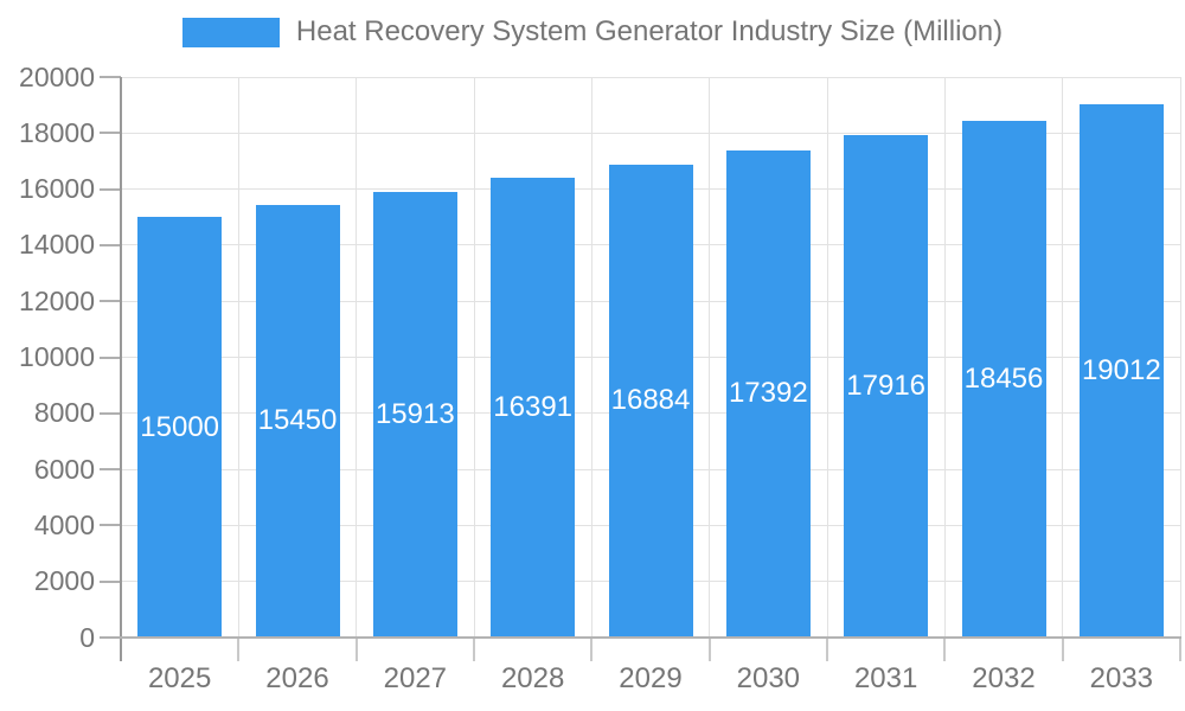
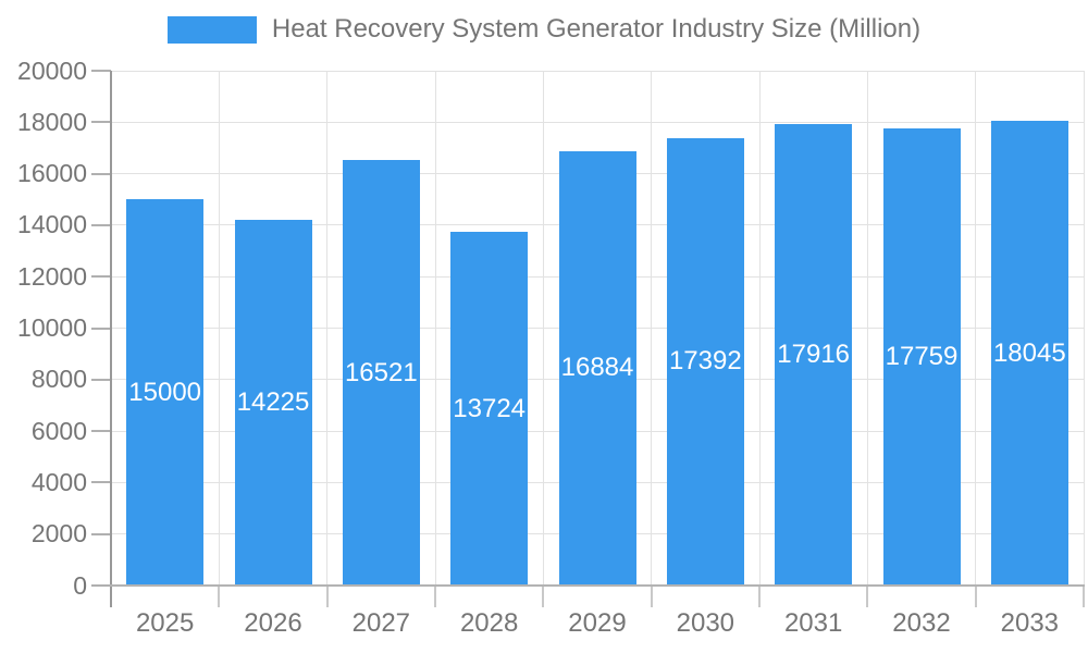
2026: 15450 -> 14225
2027: 15913 -> 16521
2028: 16391 -> 13724
2032: 18456 -> 17759
2033: 19012 -> 18045
